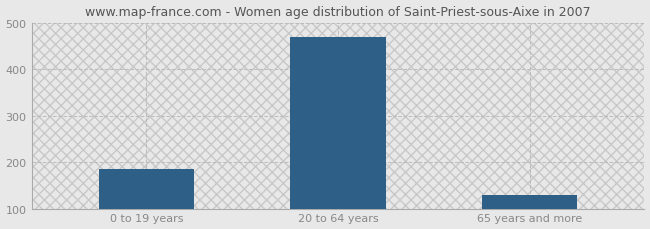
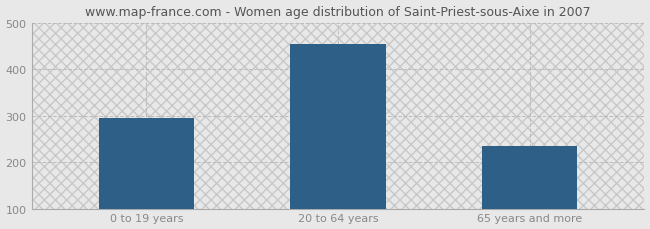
0 to 19 years: 186 -> 295
20 to 64 years: 470 -> 455
65 years and more: 130 -> 235
